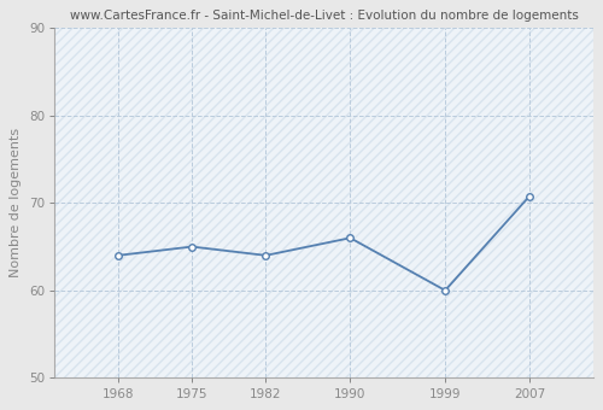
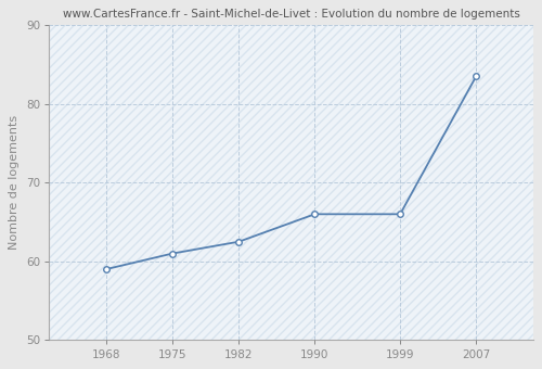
1968: 64.0 -> 59.0
1975: 65.0 -> 61.0
1982: 64.0 -> 62.5
1999: 60.0 -> 66.0
2007: 70.8 -> 83.5
